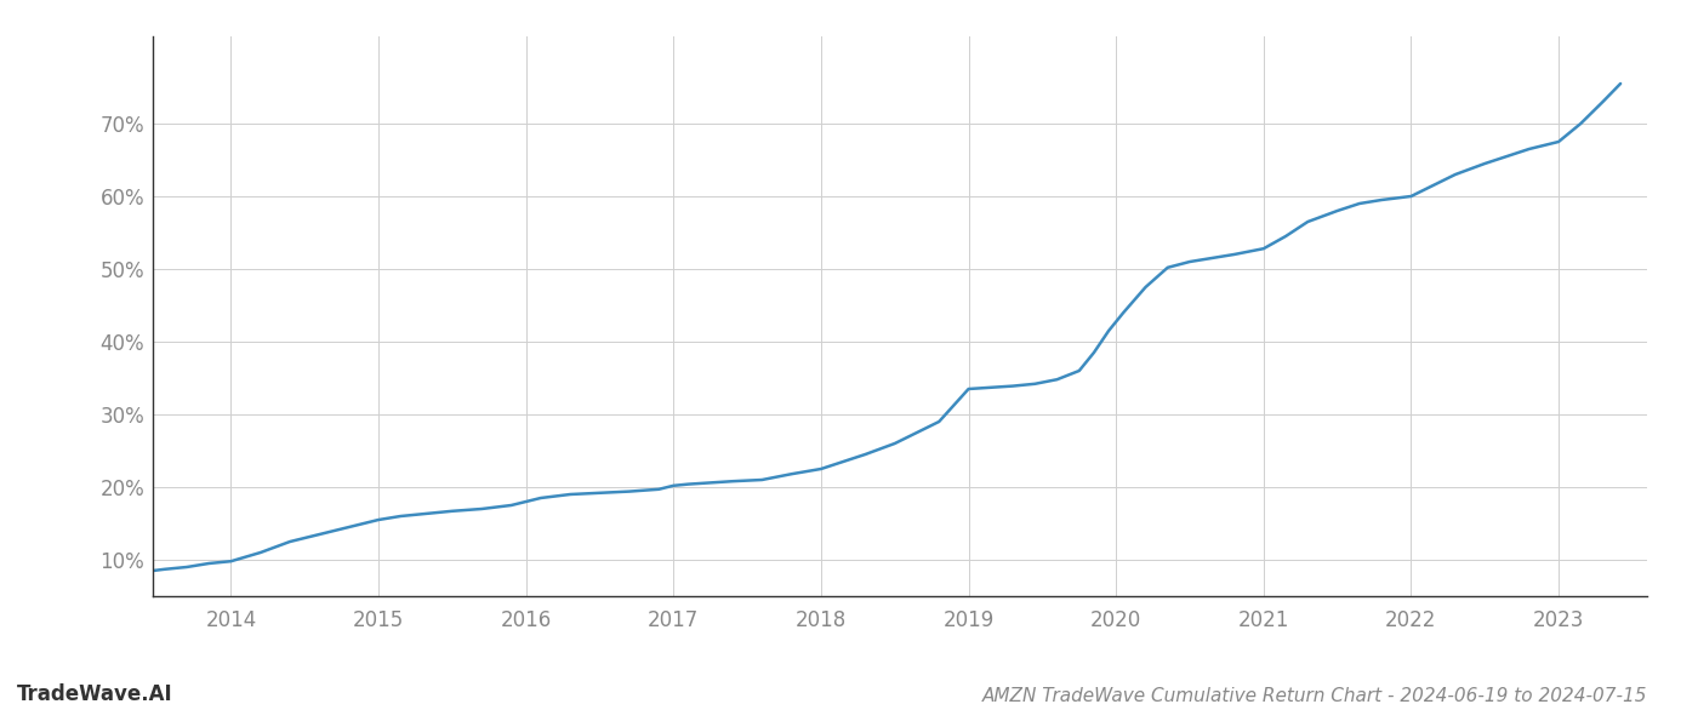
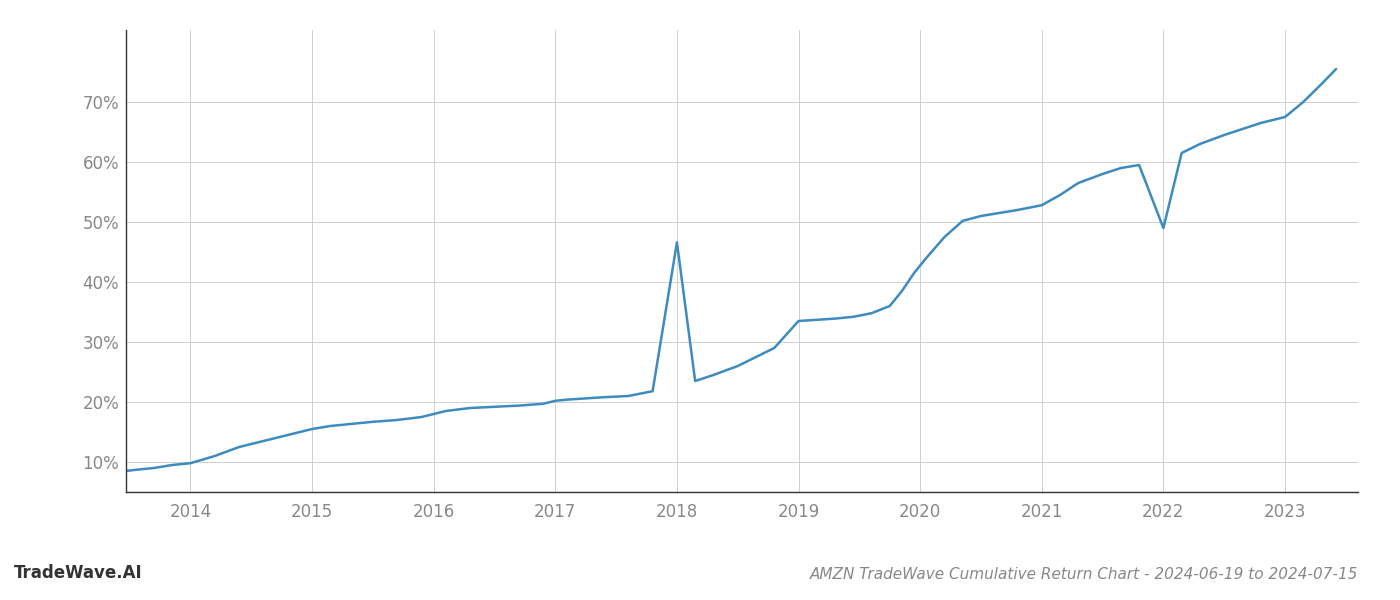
2018: 22.5% -> 46.6%
2022: 60.0% -> 49.0%
